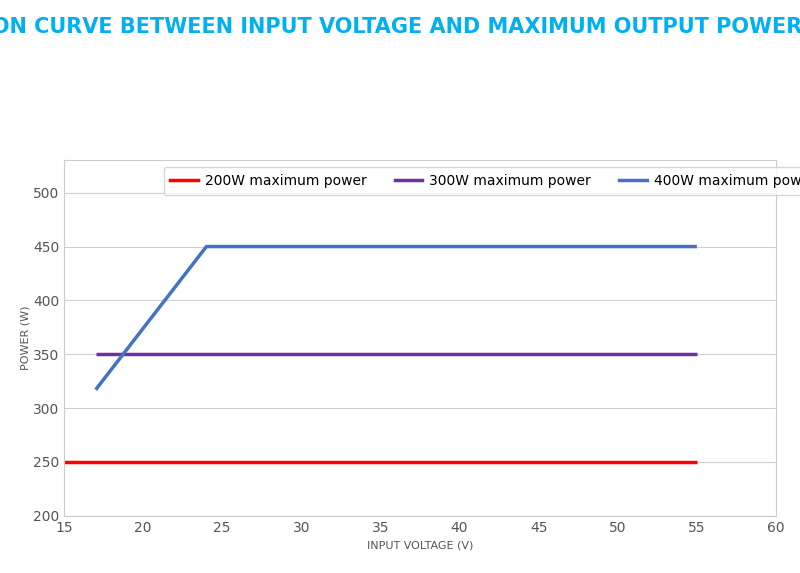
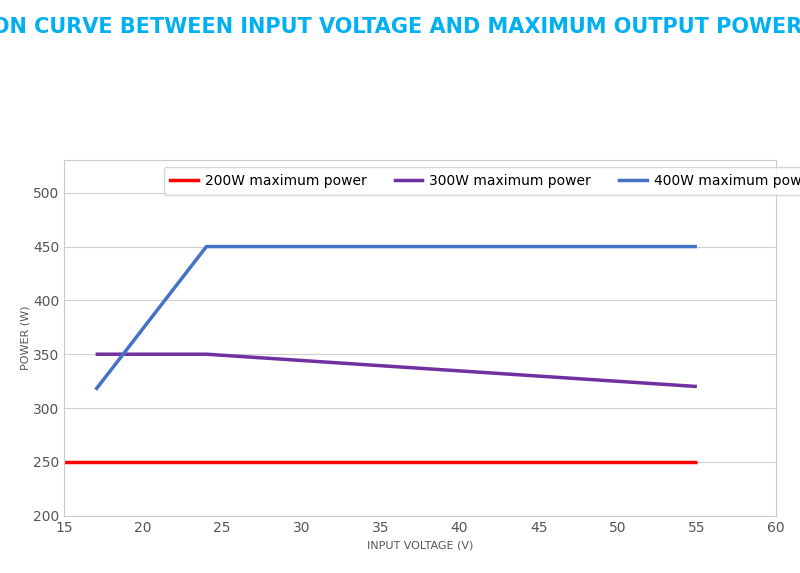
300W maximum power/55: 350 -> 320
